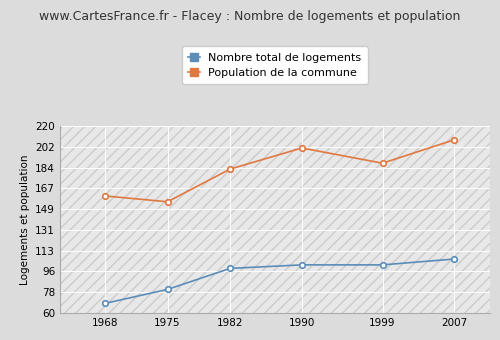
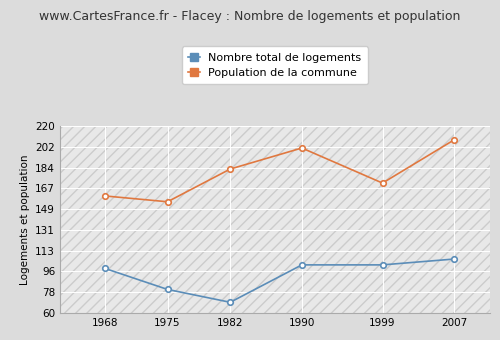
Nombre total de logements/1968: 68 -> 98
Nombre total de logements/1982: 98 -> 69
Population de la commune/1999: 188 -> 171
